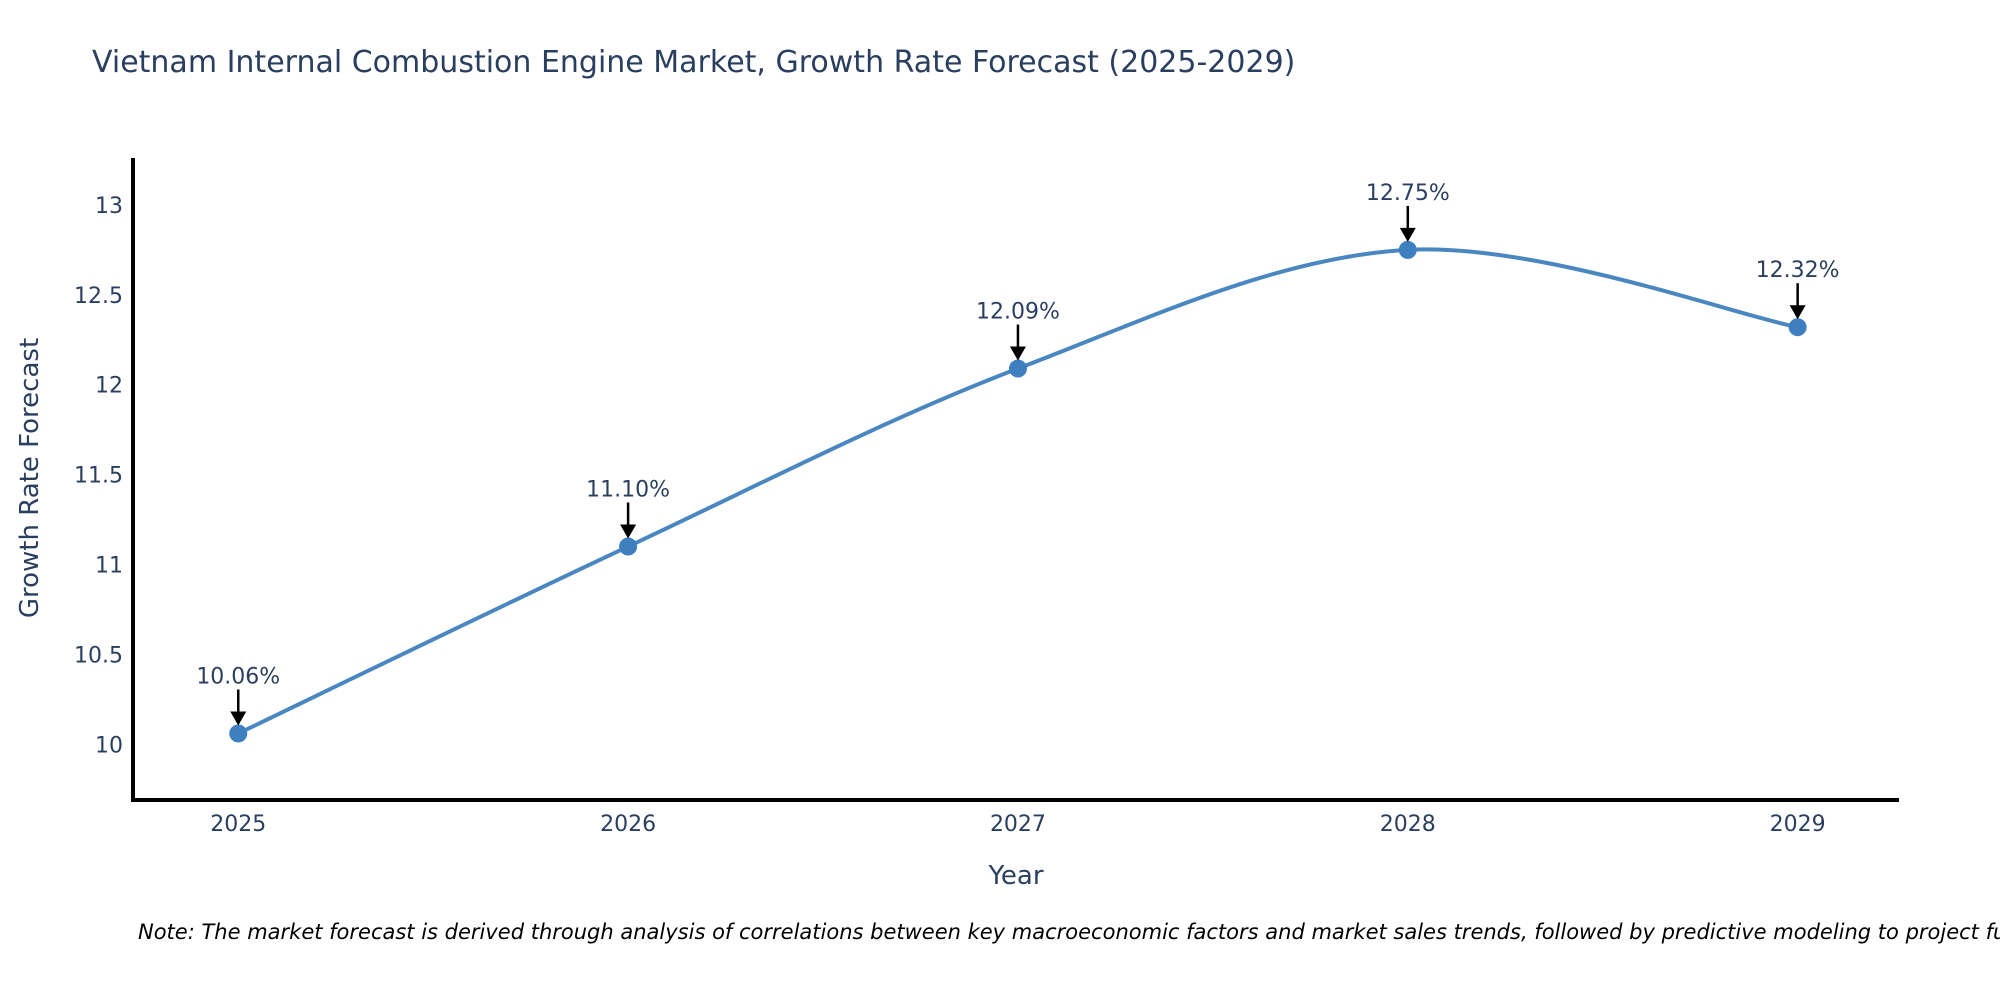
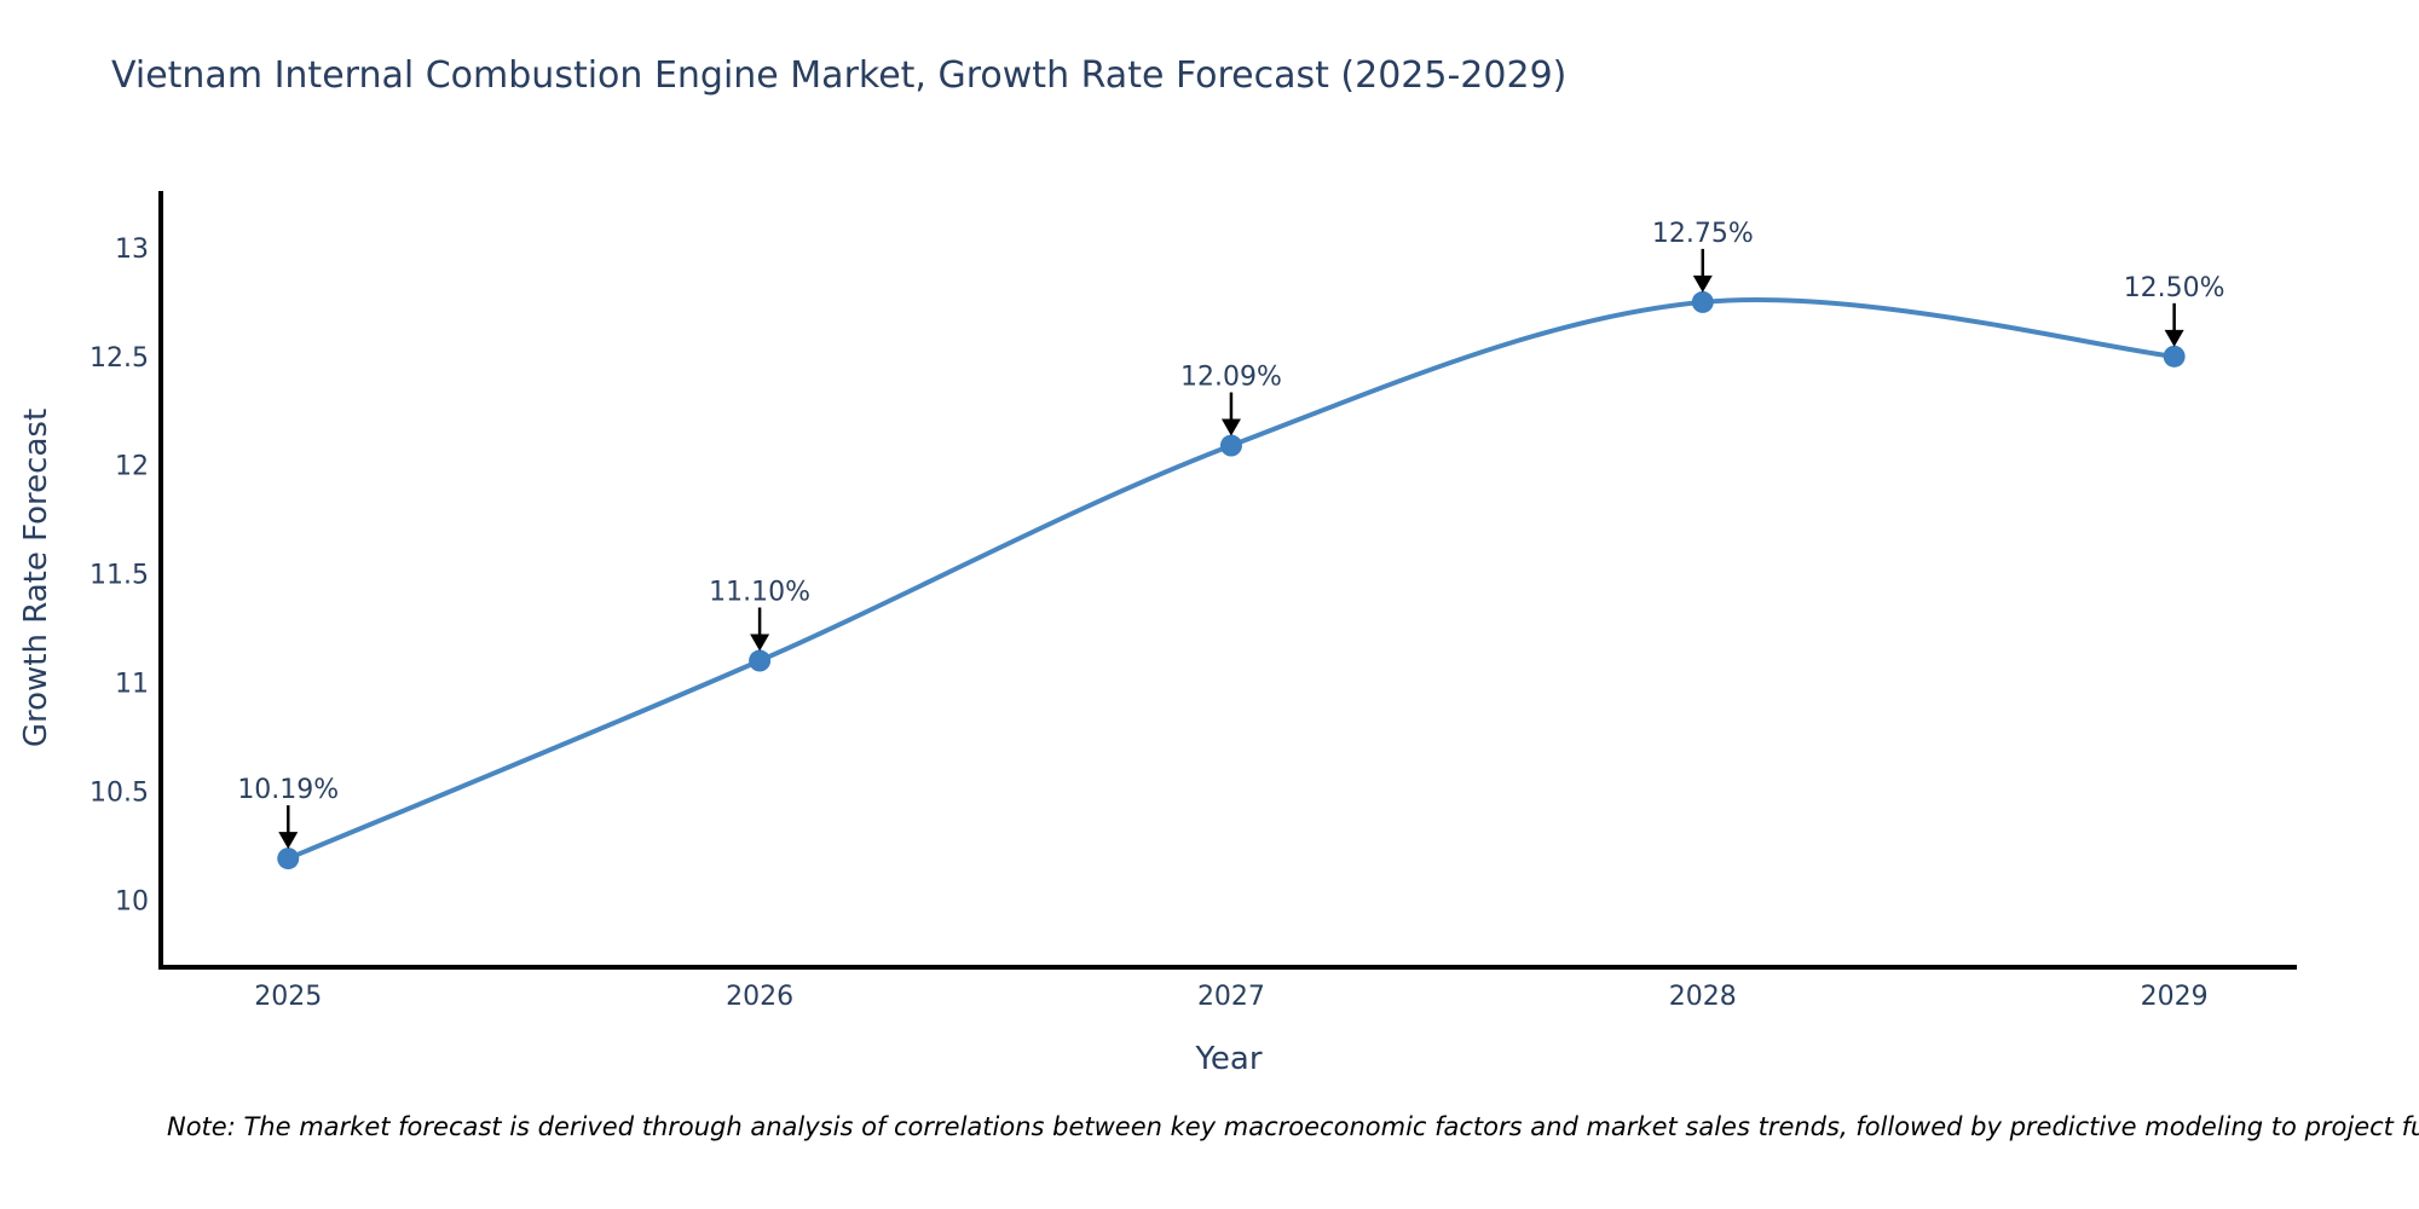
2025: 10.06% -> 10.19%
2029: 12.32% -> 12.50%
